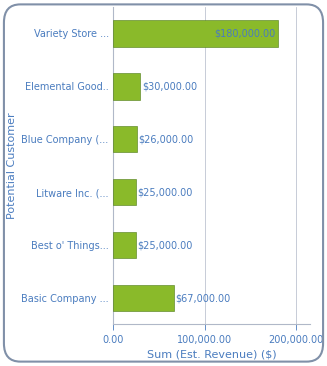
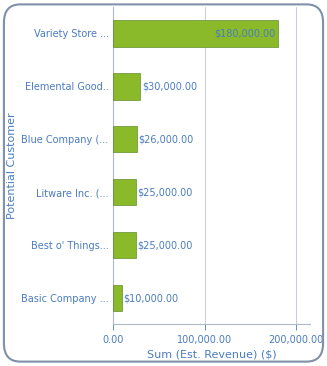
Basic Company ...: $67,000.00 -> $10,000.00
